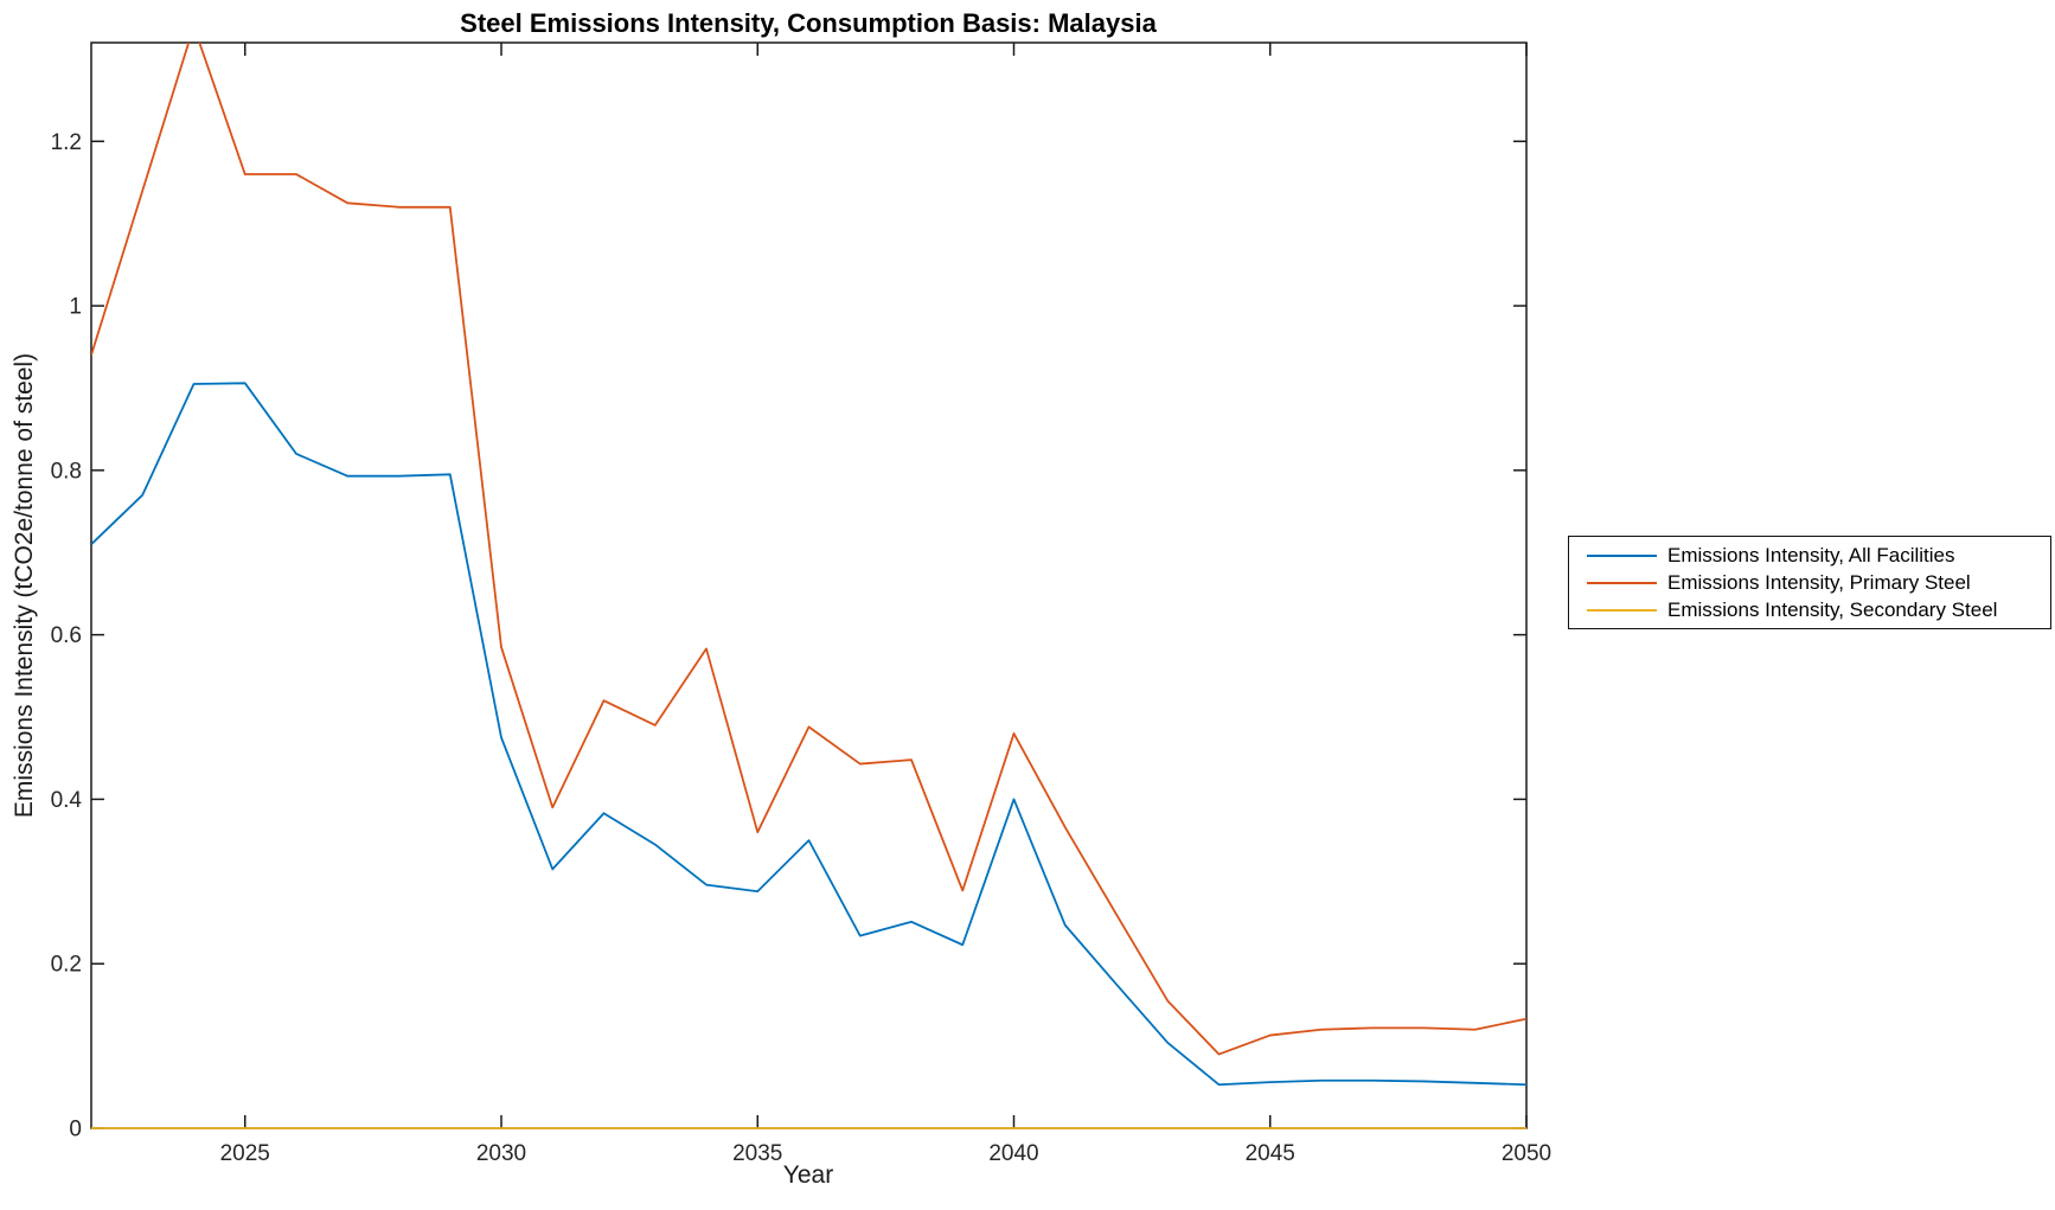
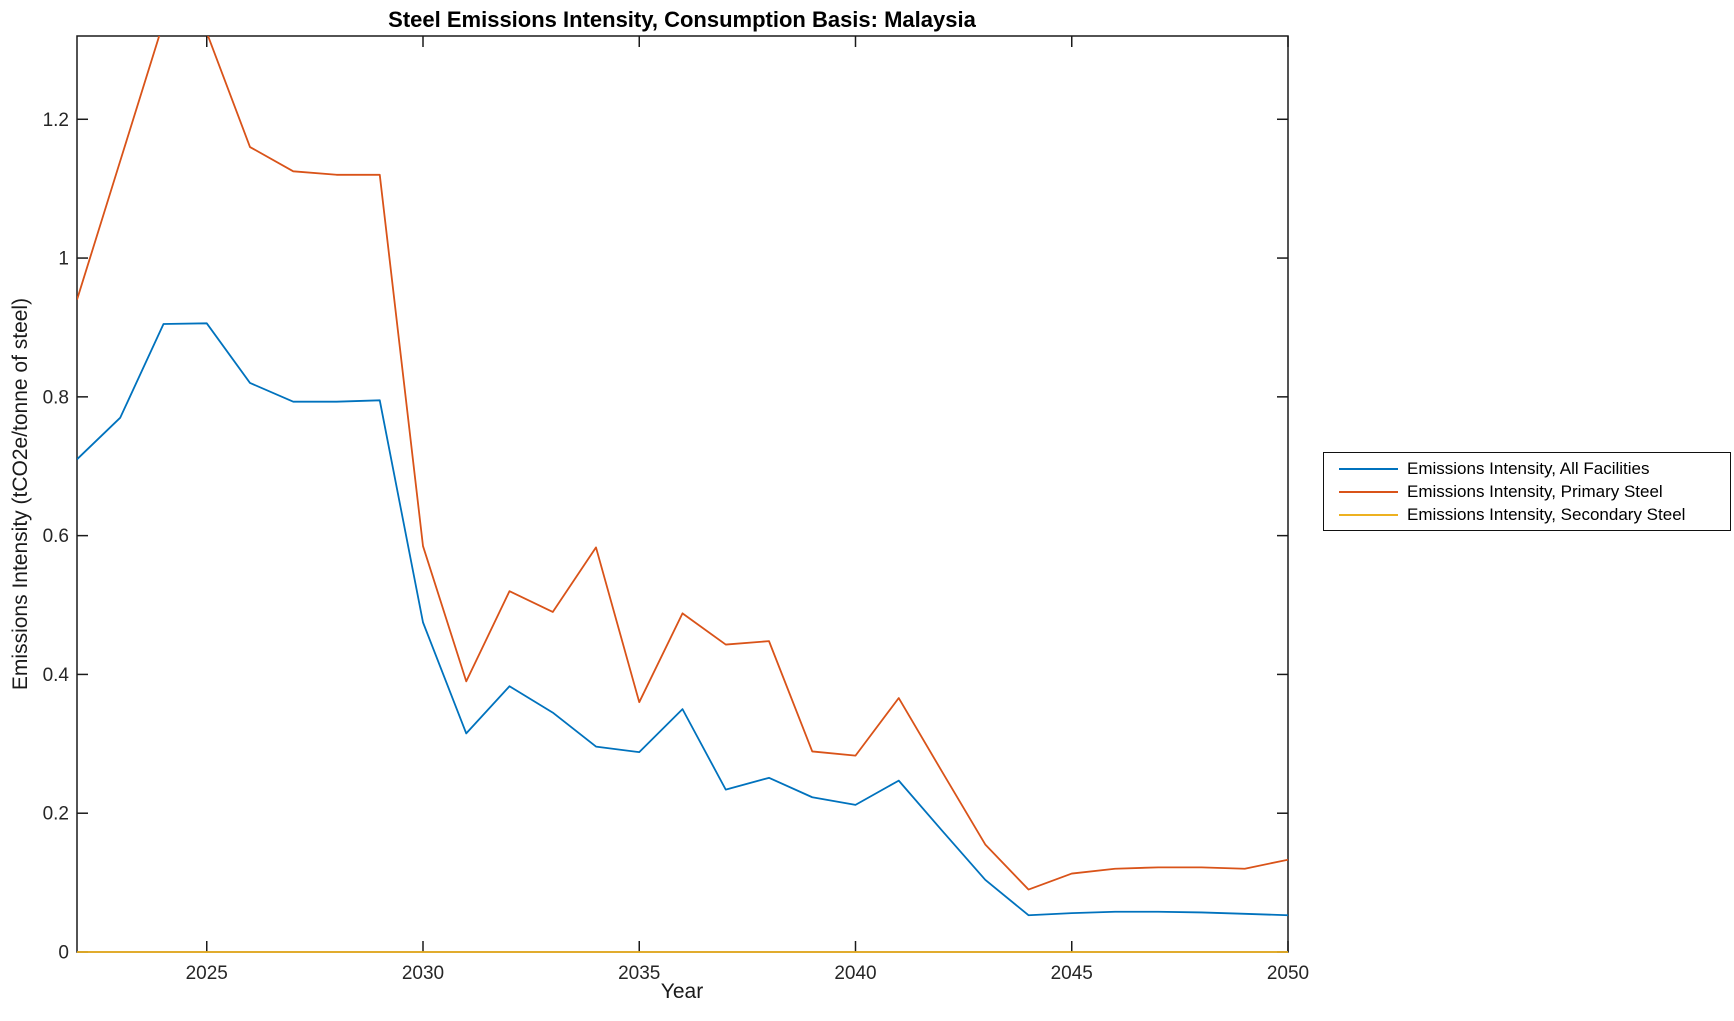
Emissions Intensity, Primary Steel/2025: 1.16 -> 1.32
Emissions Intensity, All Facilities/2040: 0.40 -> 0.21
Emissions Intensity, Primary Steel/2040: 0.48 -> 0.28
